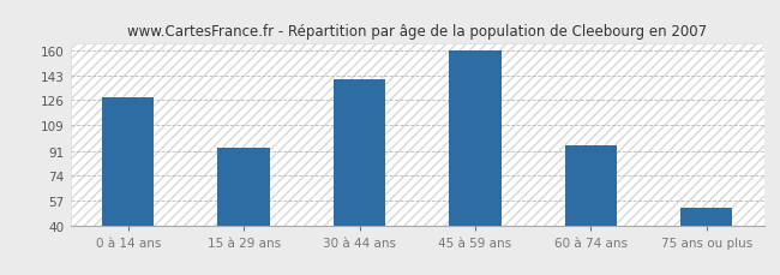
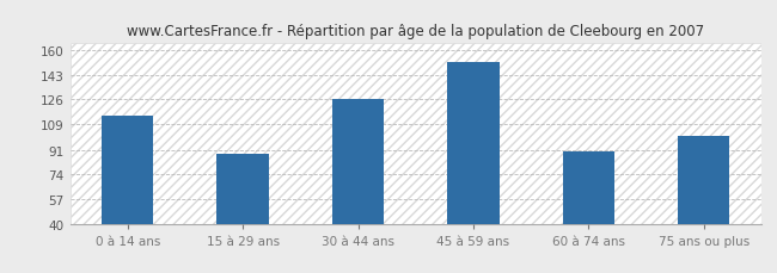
0 à 14 ans: 128 -> 115
15 à 29 ans: 93 -> 88
30 à 44 ans: 140 -> 126
45 à 59 ans: 160 -> 152
60 à 74 ans: 95 -> 90
75 ans ou plus: 52 -> 101
